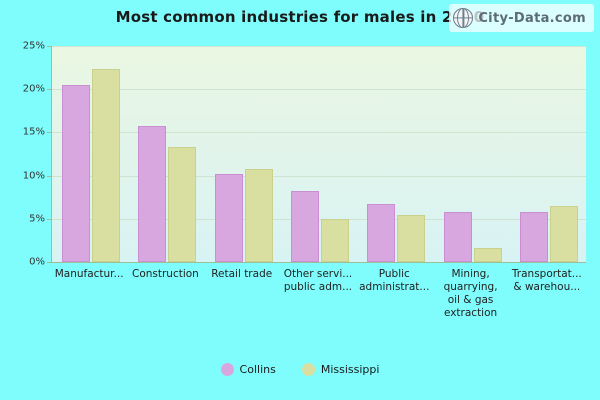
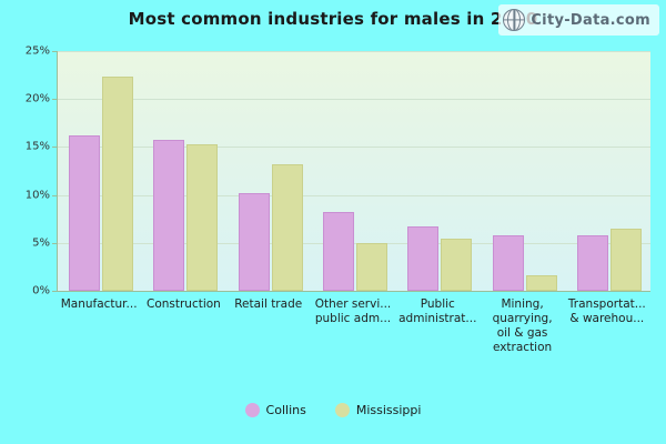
Collins/Manufactur...: 20% -> 16%
Mississippi/Construction: 13% -> 15%
Mississippi/Retail trade: 10% -> 13%
